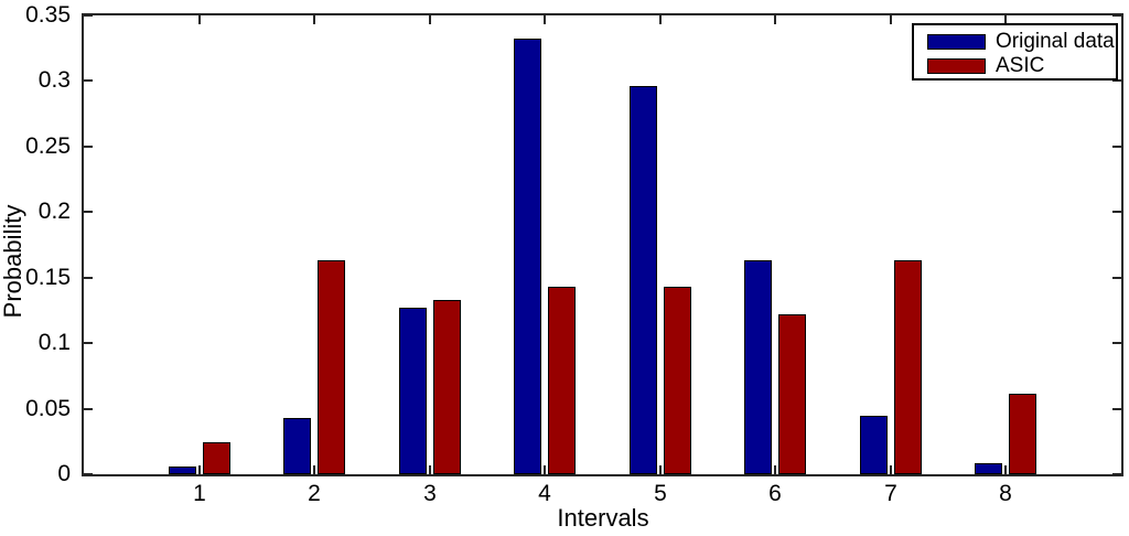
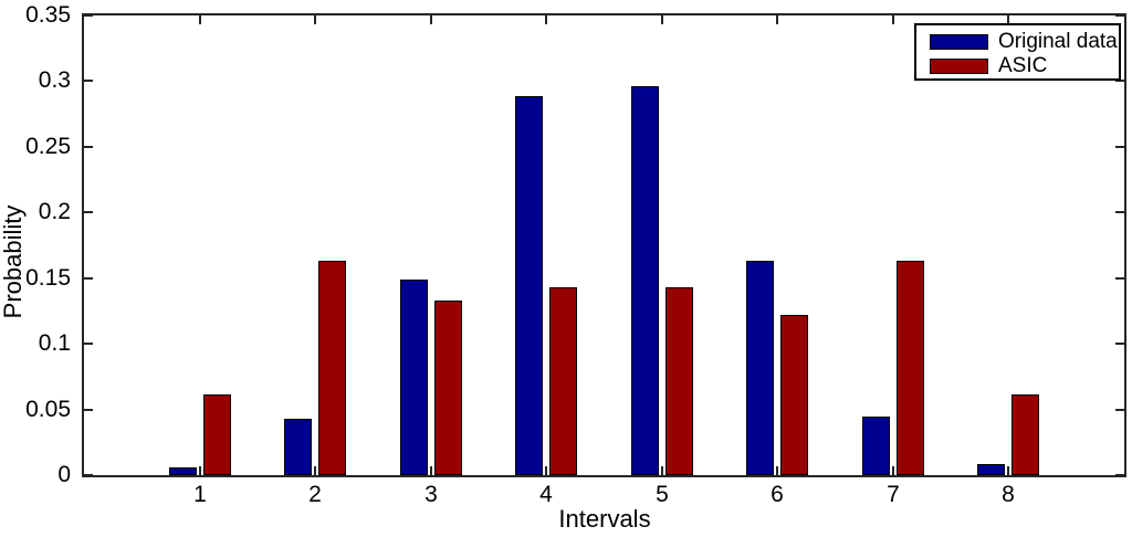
ASIC/1: 0.024 -> 0.061
Original data/3: 0.127 -> 0.149
Original data/4: 0.332 -> 0.289
